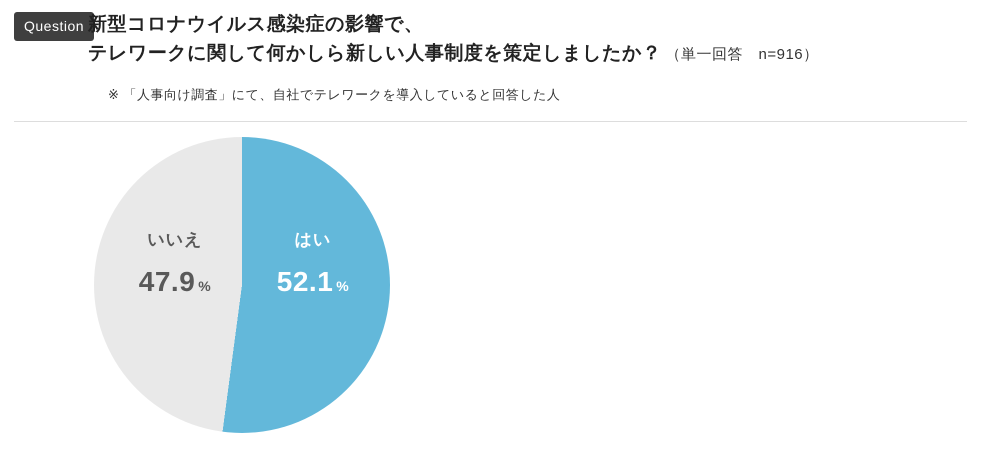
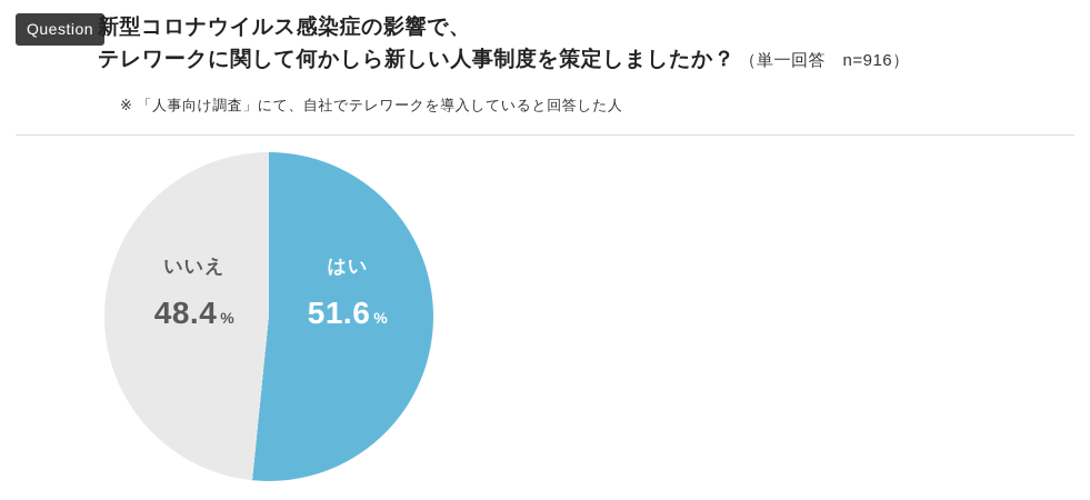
はい: 52.1 -> 51.6
いいえ: 47.9 -> 48.4
